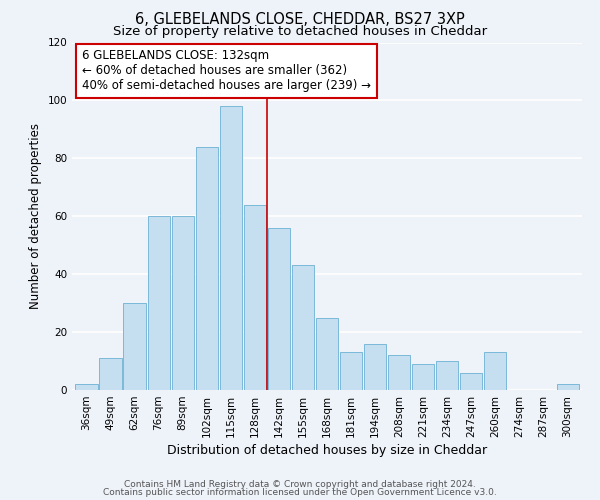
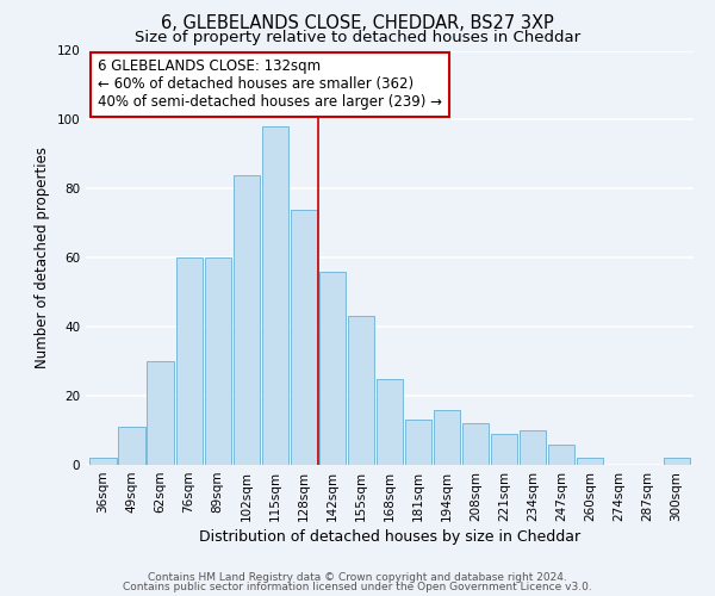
128sqm: 64 -> 74
260sqm: 13 -> 2
